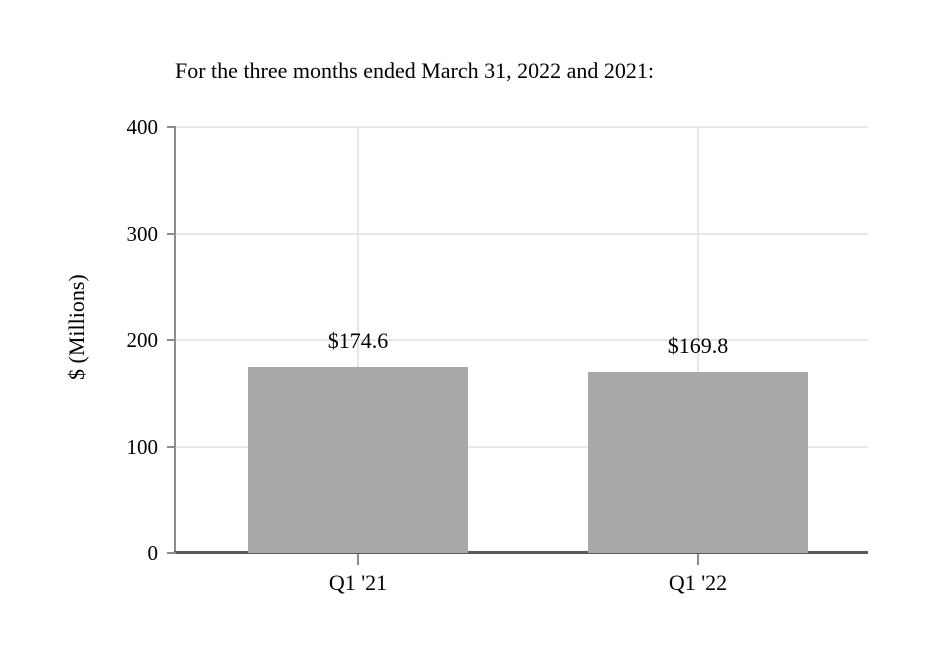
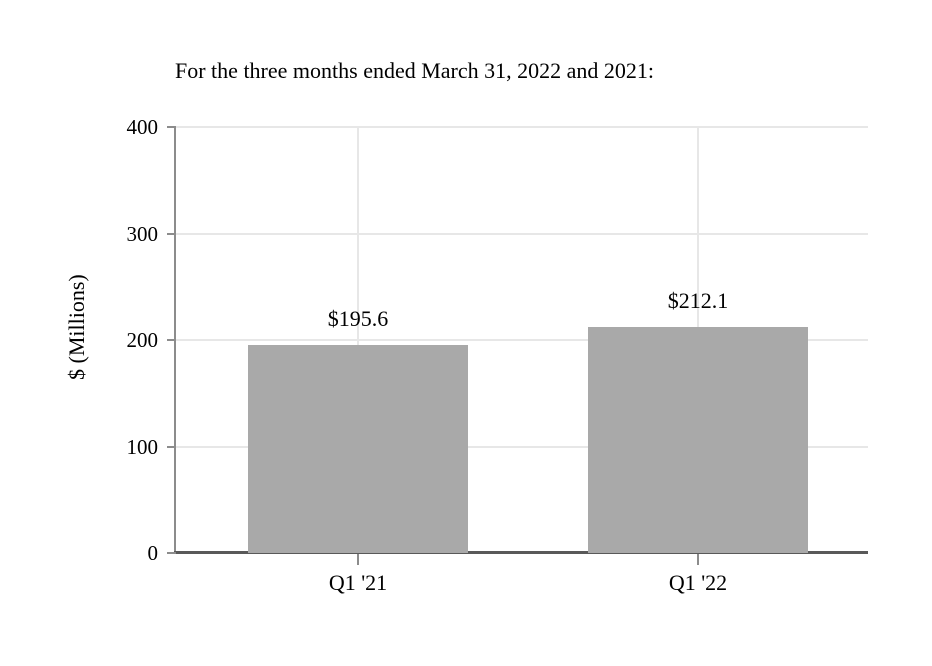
Q1 '21: $174.6 -> $195.6
Q1 '22: $169.8 -> $212.1
